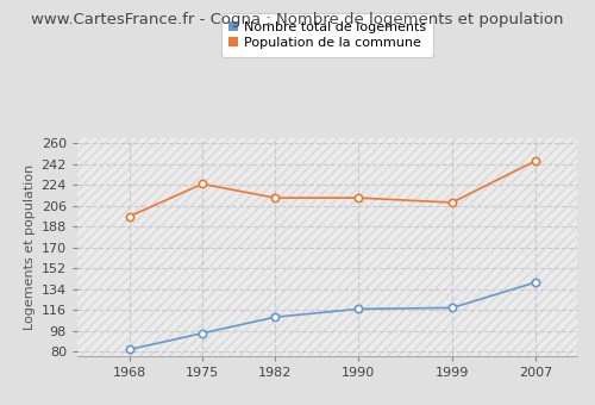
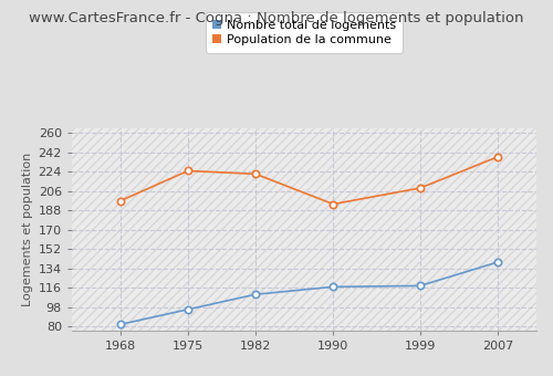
Population de la commune/1982: 213 -> 222
Population de la commune/1990: 213 -> 194
Population de la commune/2007: 245 -> 238
